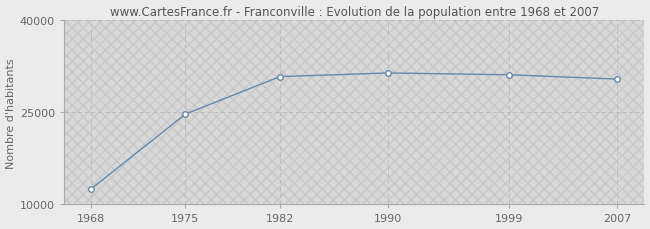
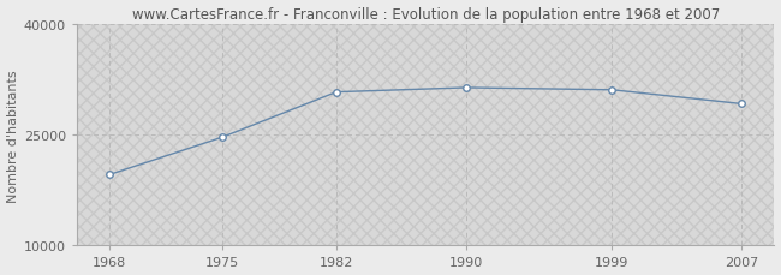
1968: 12500 -> 19600
2007: 30400 -> 29200
